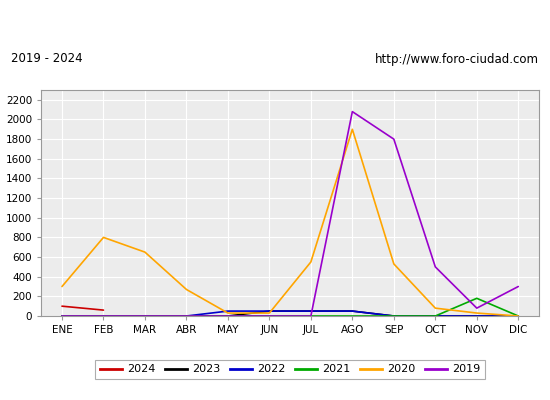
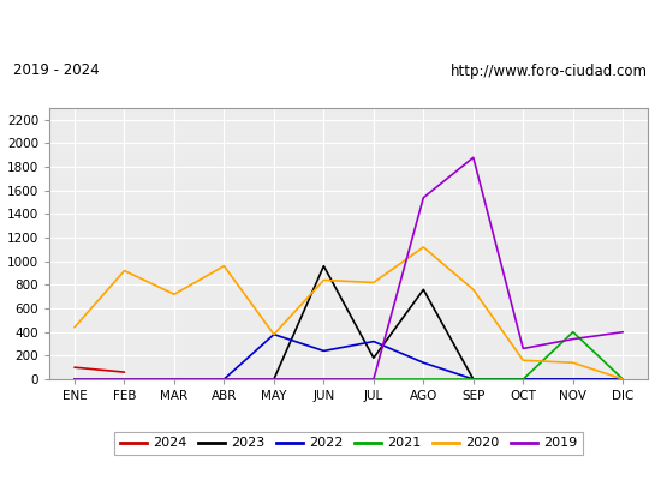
2020/ENE: 300 -> 440
2020/FEB: 800 -> 920
2020/MAR: 650 -> 720
2020/ABR: 270 -> 960
2022/MAY: 50 -> 380
2020/MAY: 30 -> 380
2023/JUN: 50 -> 960
2022/JUN: 50 -> 240
2020/JUN: 30 -> 840
2023/JUL: 50 -> 180
2022/JUL: 50 -> 320
2020/JUL: 550 -> 820
2023/AGO: 50 -> 760
2022/AGO: 50 -> 140
2020/AGO: 1900 -> 1120
2019/AGO: 2080 -> 1540
2020/SEP: 530 -> 760
2019/SEP: 1800 -> 1880
2020/OCT: 80 -> 160
2019/OCT: 500 -> 260
2021/NOV: 180 -> 400
2020/NOV: 30 -> 140
2019/NOV: 80 -> 340
2019/DIC: 300 -> 400
